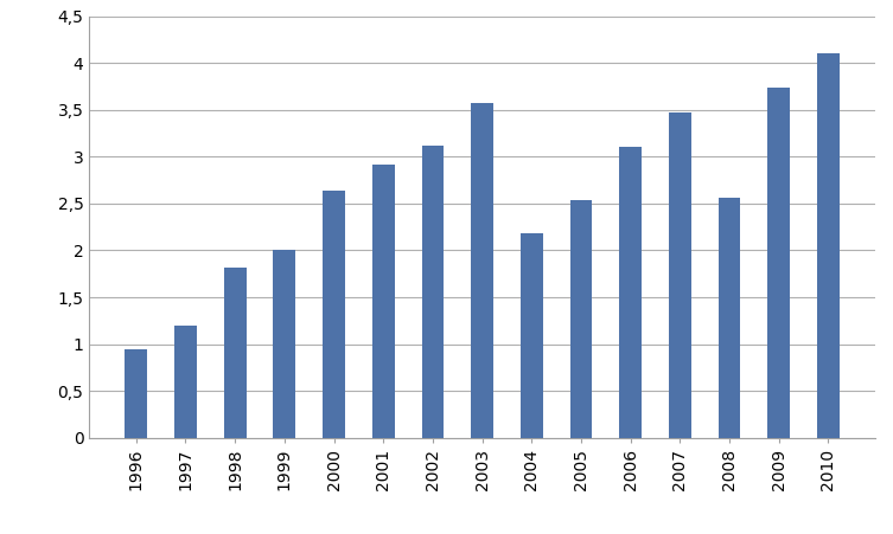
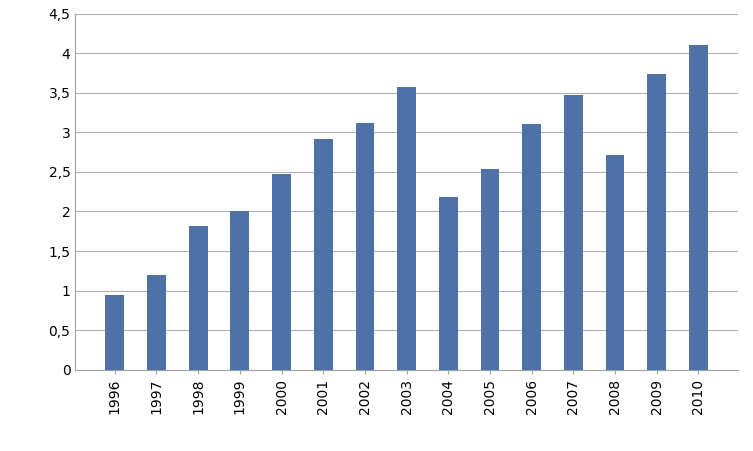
2000: 2,64 -> 2,47
2008: 2,56 -> 2,71
